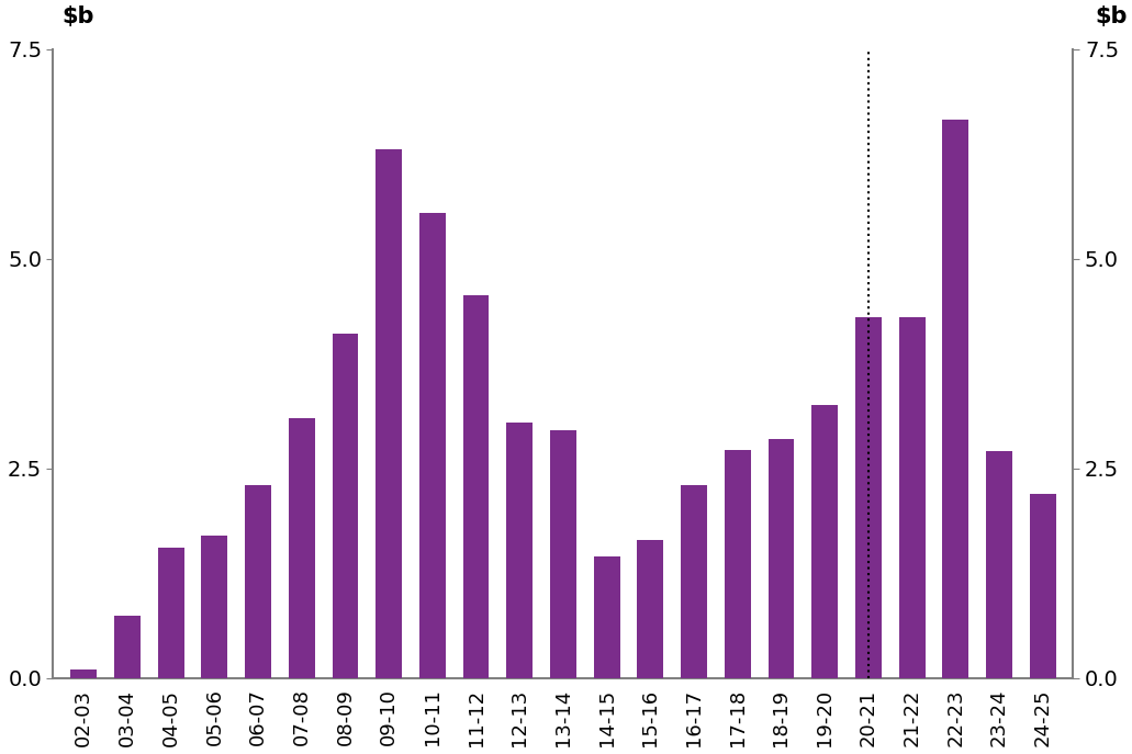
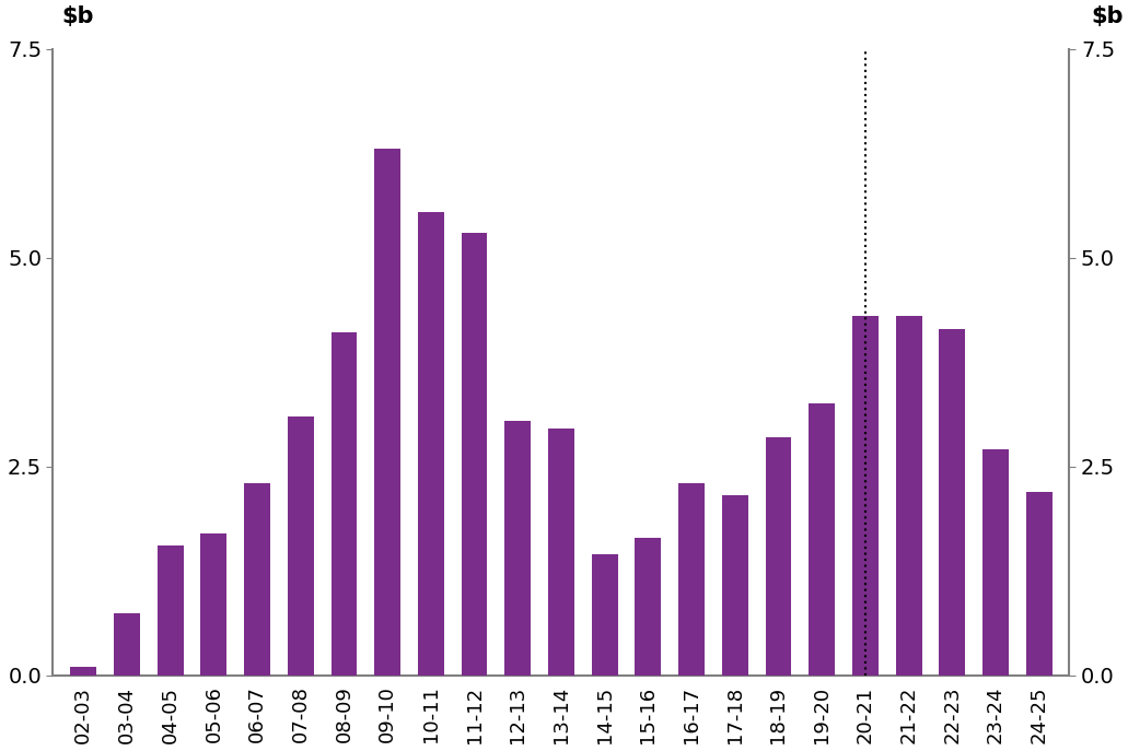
11-12: 4.56 -> 5.30
17-18: 2.72 -> 2.15
22-23: 6.66 -> 4.15
